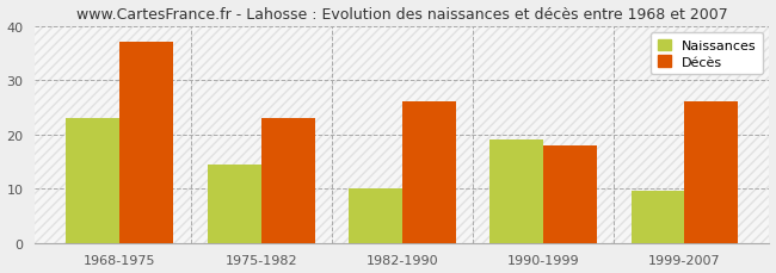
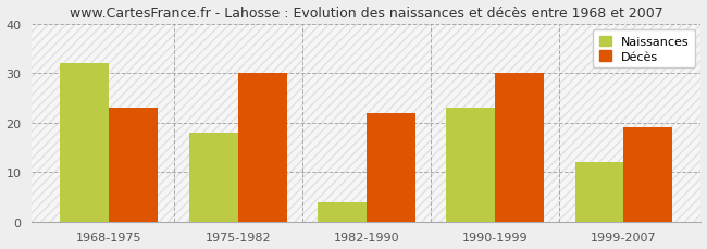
Naissances/1968-1975: 23.0 -> 32.0
Décès/1968-1975: 37 -> 23
Naissances/1975-1982: 14.5 -> 18.0
Décès/1975-1982: 23 -> 30
Naissances/1982-1990: 10.0 -> 4.0
Décès/1982-1990: 26 -> 22
Naissances/1990-1999: 19.0 -> 23.0
Décès/1990-1999: 18 -> 30
Naissances/1999-2007: 9.5 -> 12.0
Décès/1999-2007: 26 -> 19
